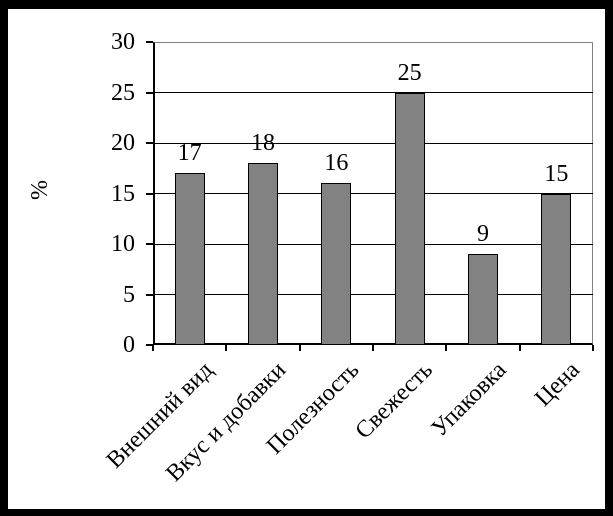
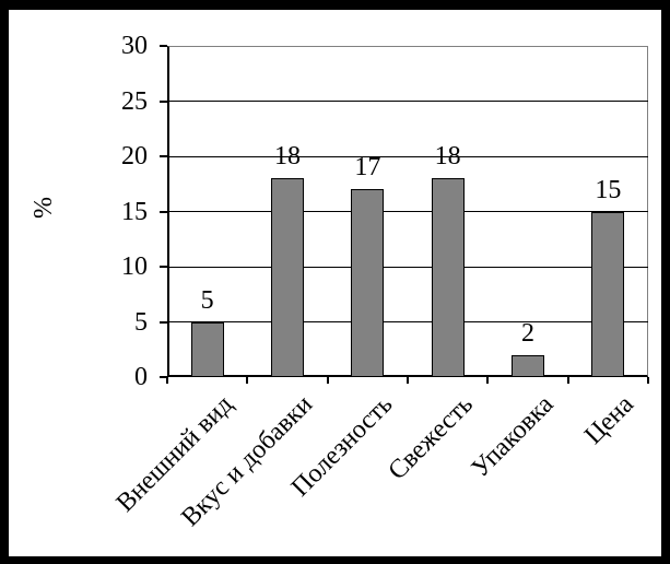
Внешний вид: 17 -> 5
Полезность: 16 -> 17
Свежесть: 25 -> 18
Упаковка: 9 -> 2
